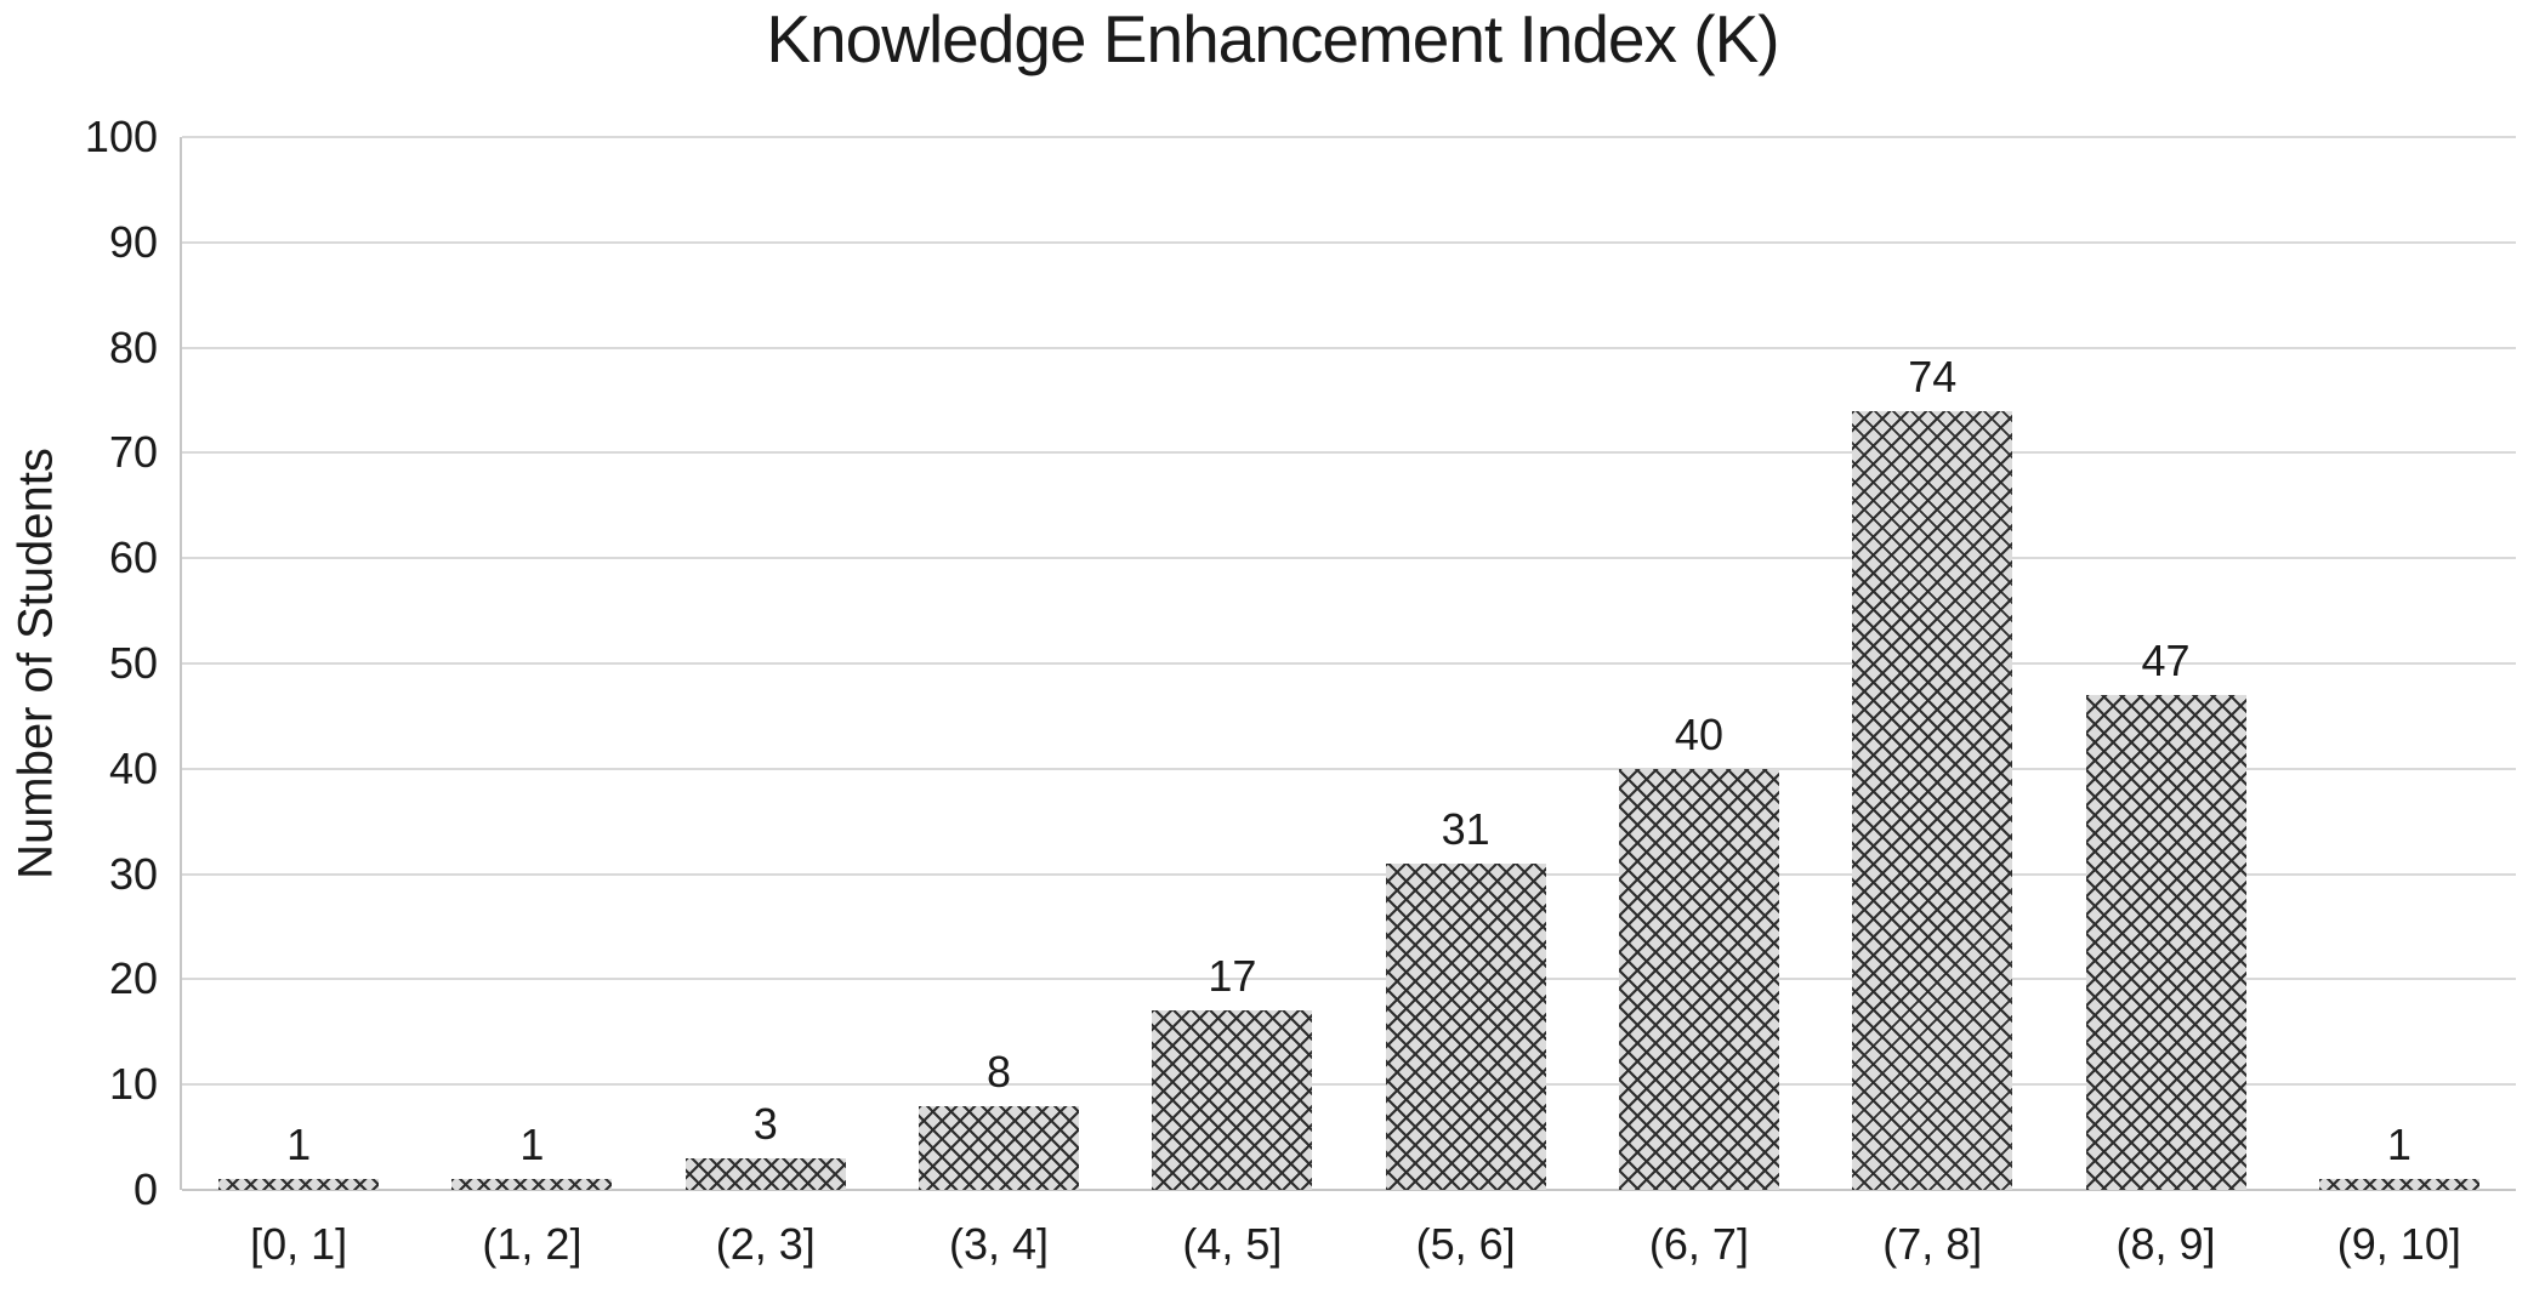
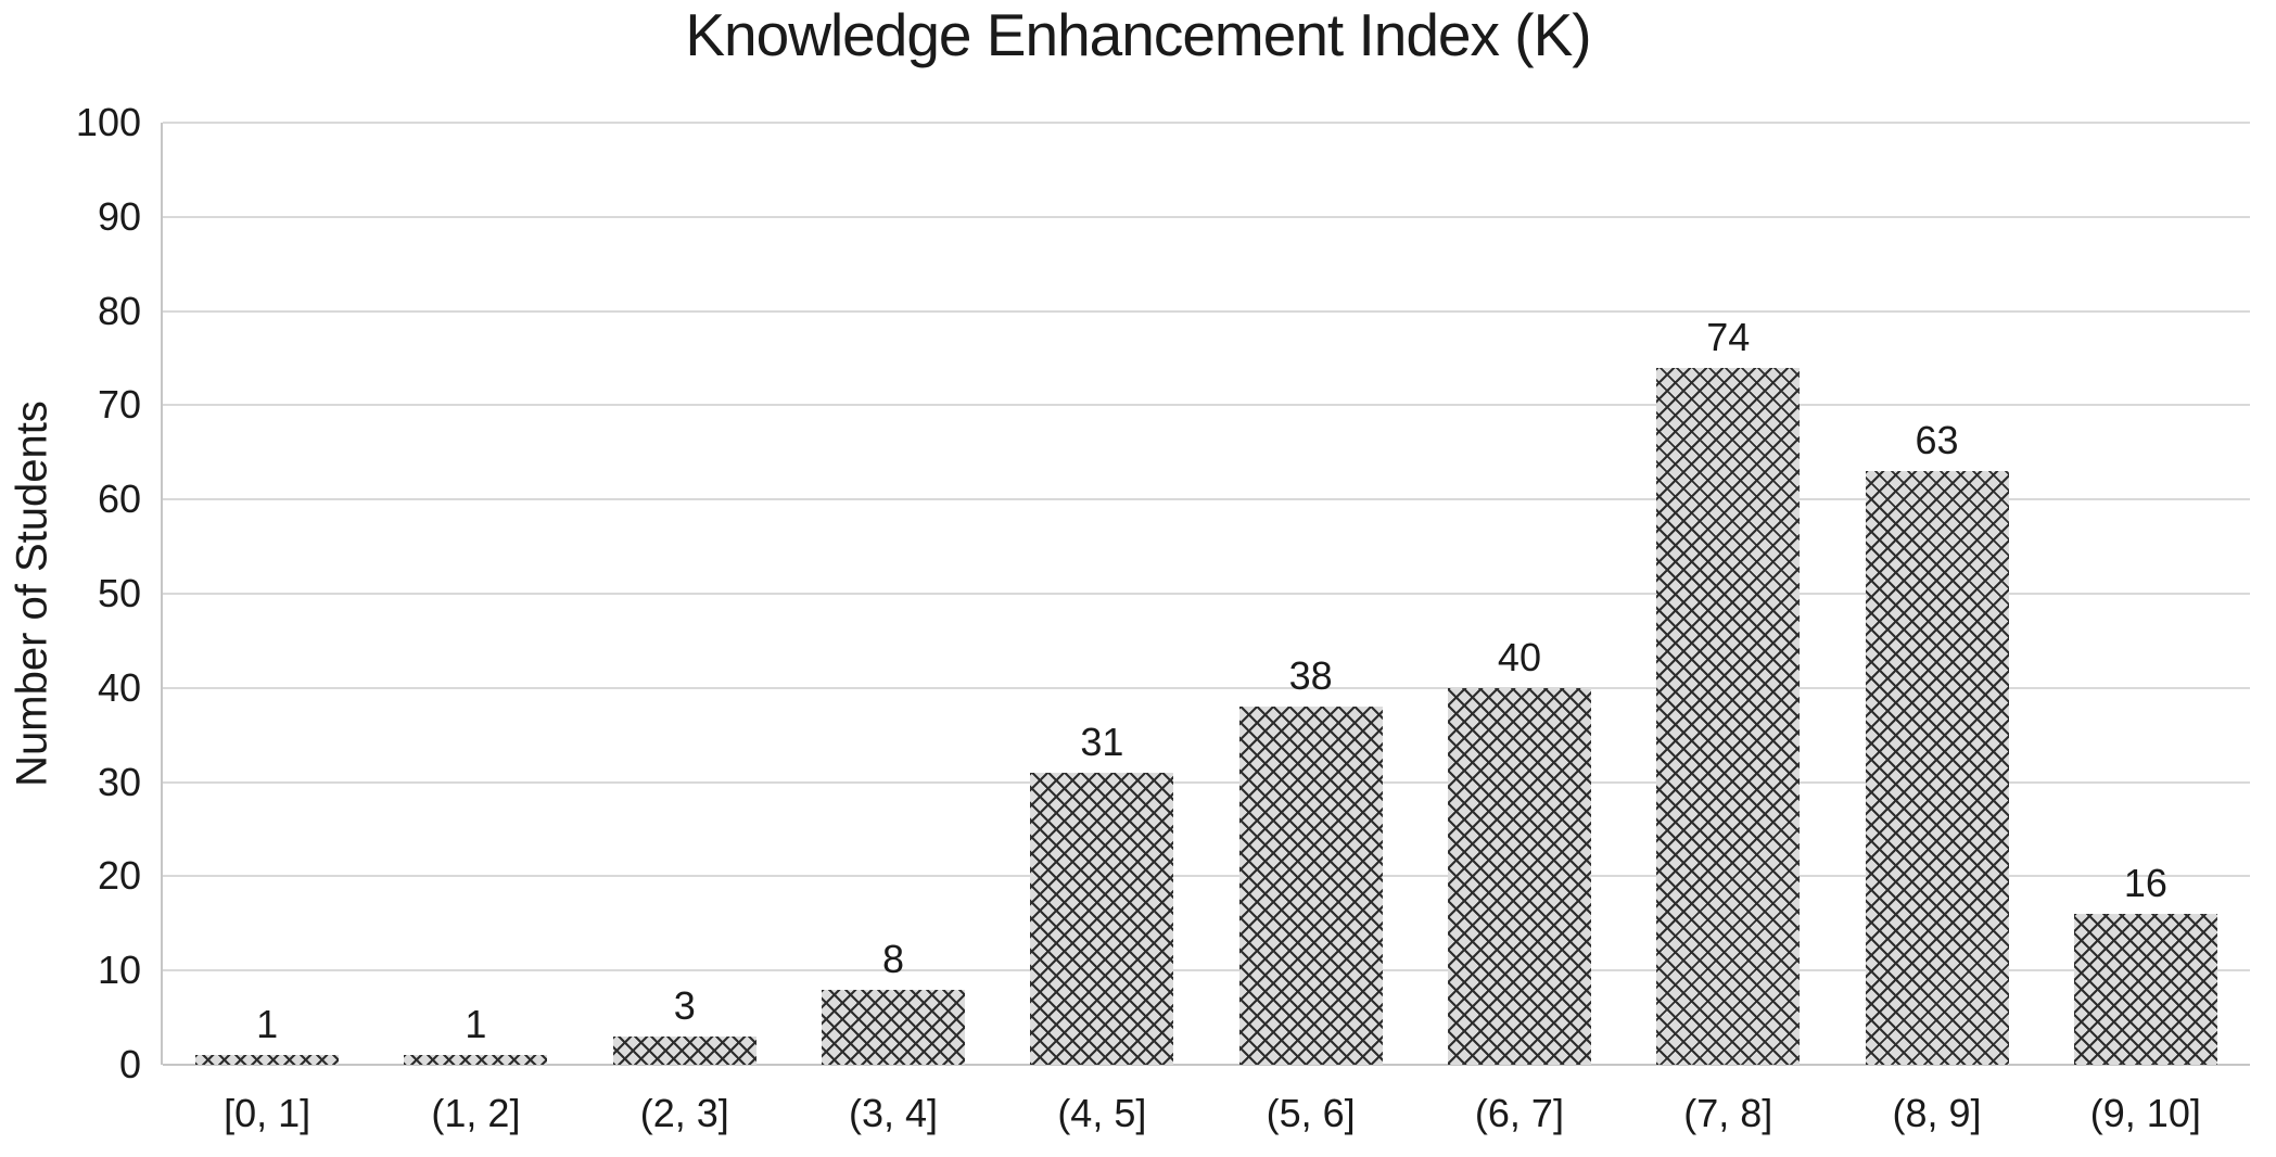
(4, 5]: 17 -> 31
(5, 6]: 31 -> 38
(8, 9]: 47 -> 63
(9, 10]: 1 -> 16
